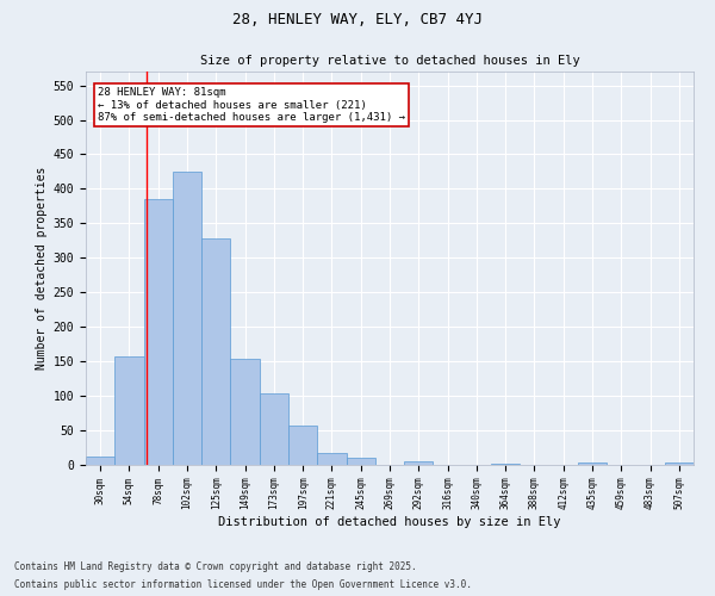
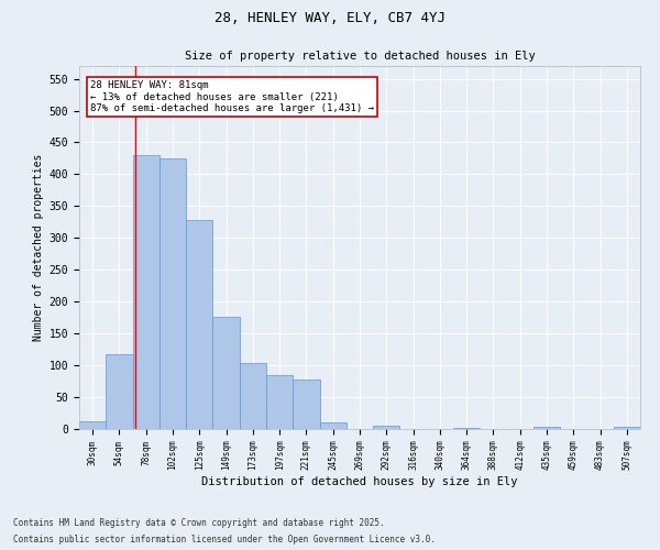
54sqm: 157 -> 118
78sqm: 385 -> 430
149sqm: 153 -> 176
197sqm: 57 -> 84
221sqm: 18 -> 78
